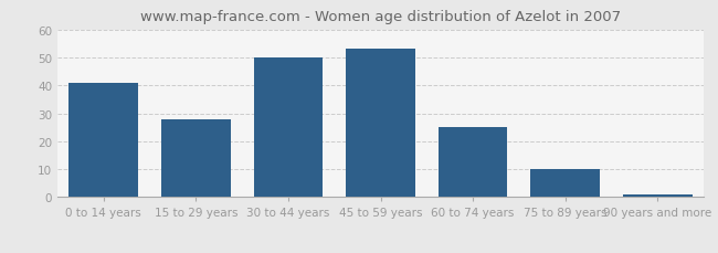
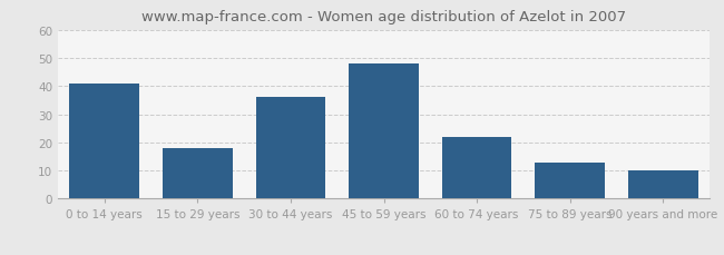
15 to 29 years: 28 -> 18
30 to 44 years: 50 -> 36
45 to 59 years: 53 -> 48
60 to 74 years: 25 -> 22
75 to 89 years: 10 -> 13
90 years and more: 1 -> 10
